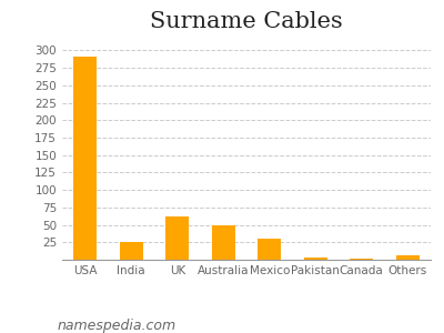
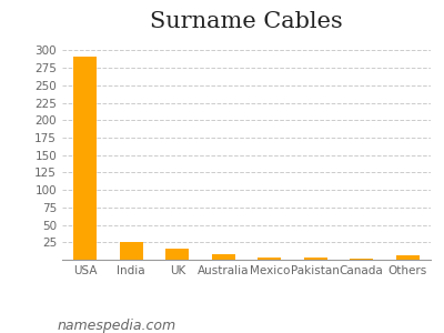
UK: 62 -> 16
Australia: 50 -> 8
Mexico: 30 -> 3
